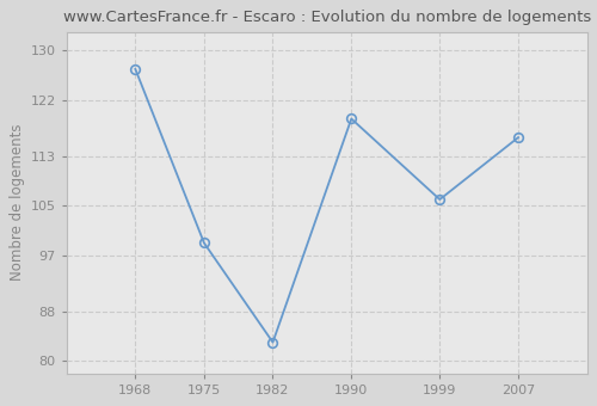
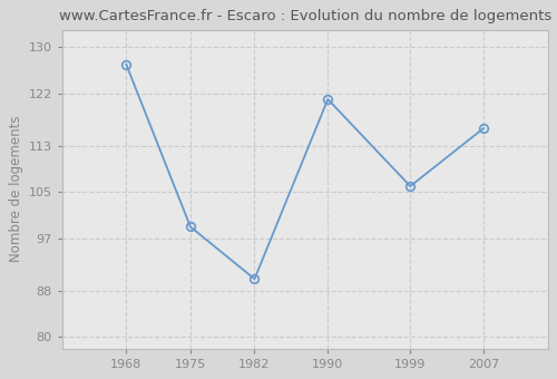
1982: 83 -> 90
1990: 119 -> 121
